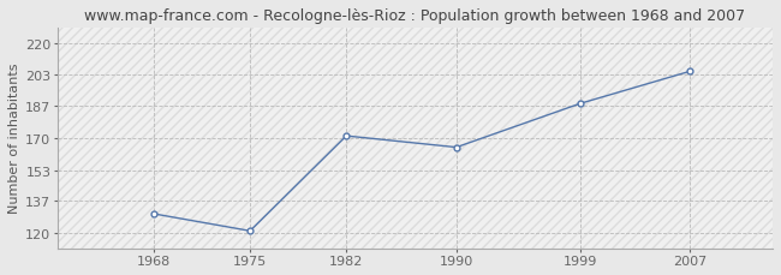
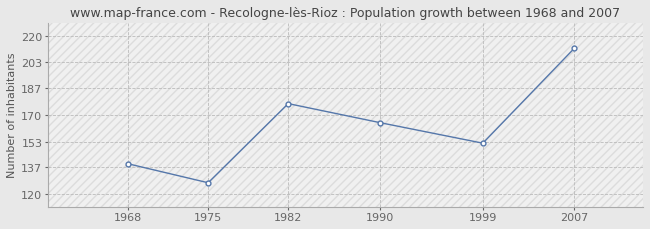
1968: 130 -> 139
1975: 121 -> 127
1982: 171 -> 177
1999: 188 -> 152
2007: 205 -> 212
